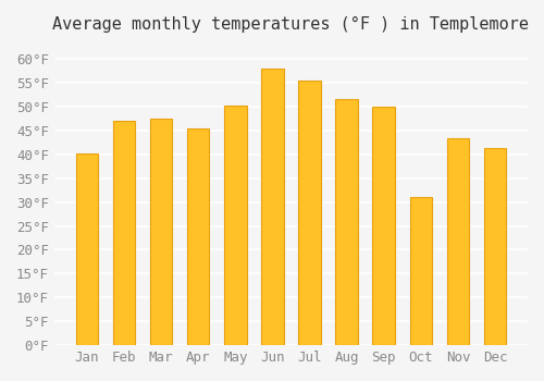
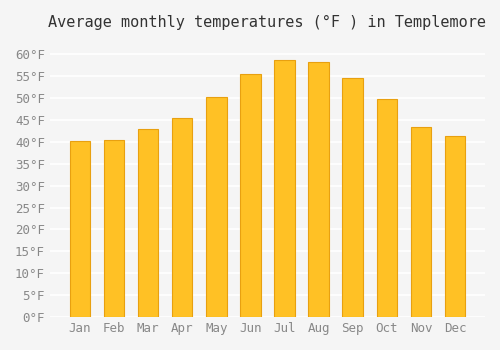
Feb: 47.0°F -> 40.5°F
Mar: 47.5°F -> 42.8°F
Jun: 58.0°F -> 55.4°F
Jul: 55.5°F -> 58.6°F
Aug: 51.5°F -> 58.1°F
Sep: 50.0°F -> 54.5°F
Oct: 31.0°F -> 49.8°F
